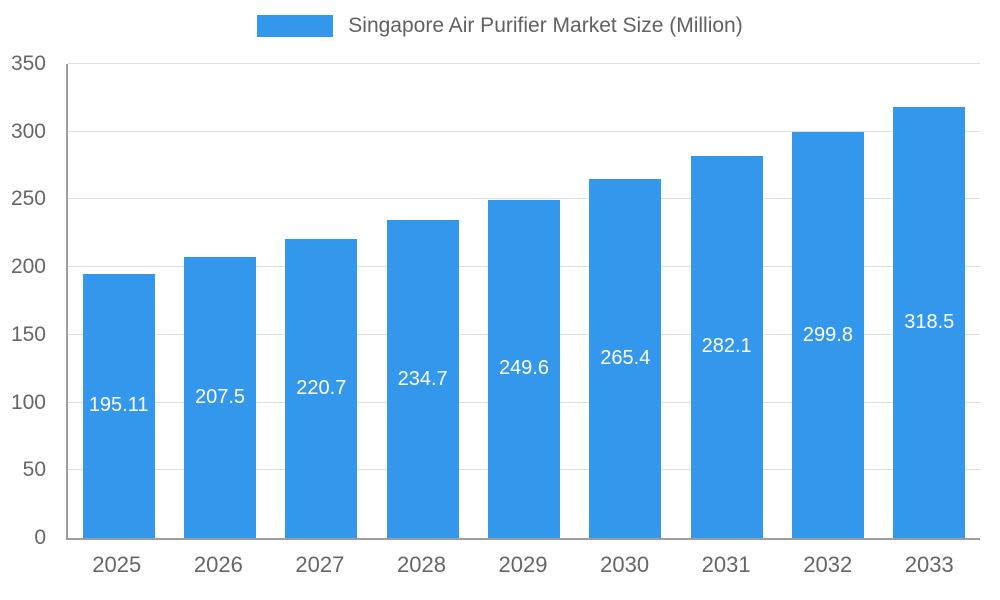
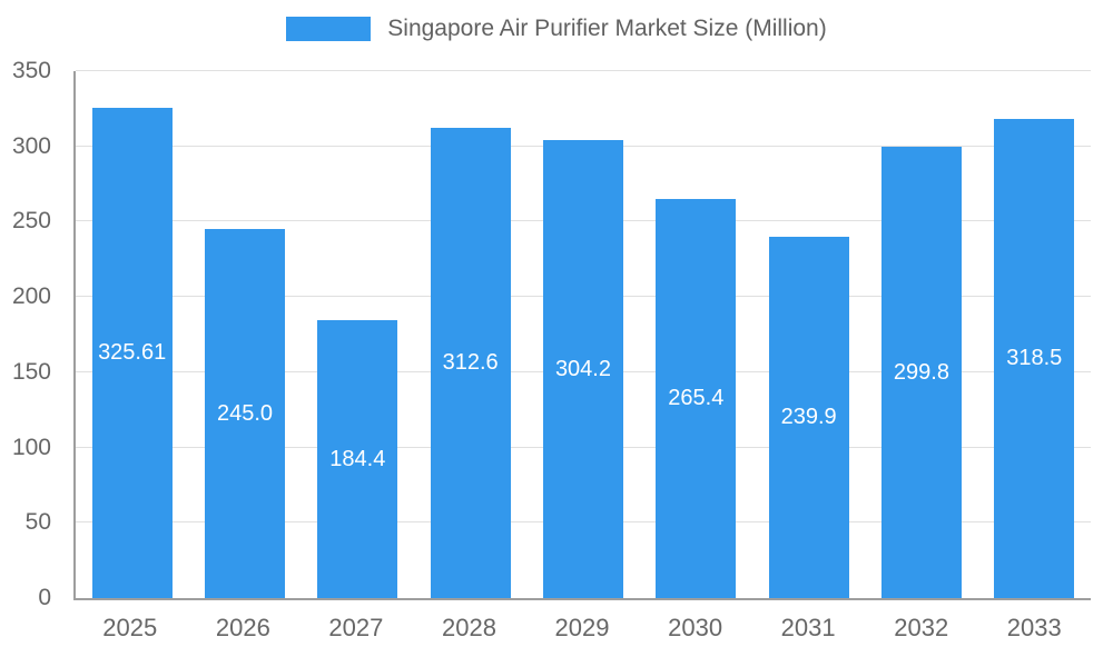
2025: 195.11 -> 325.61
2026: 207.5 -> 245.0
2027: 220.7 -> 184.4
2028: 234.7 -> 312.6
2029: 249.6 -> 304.2
2031: 282.1 -> 239.9
